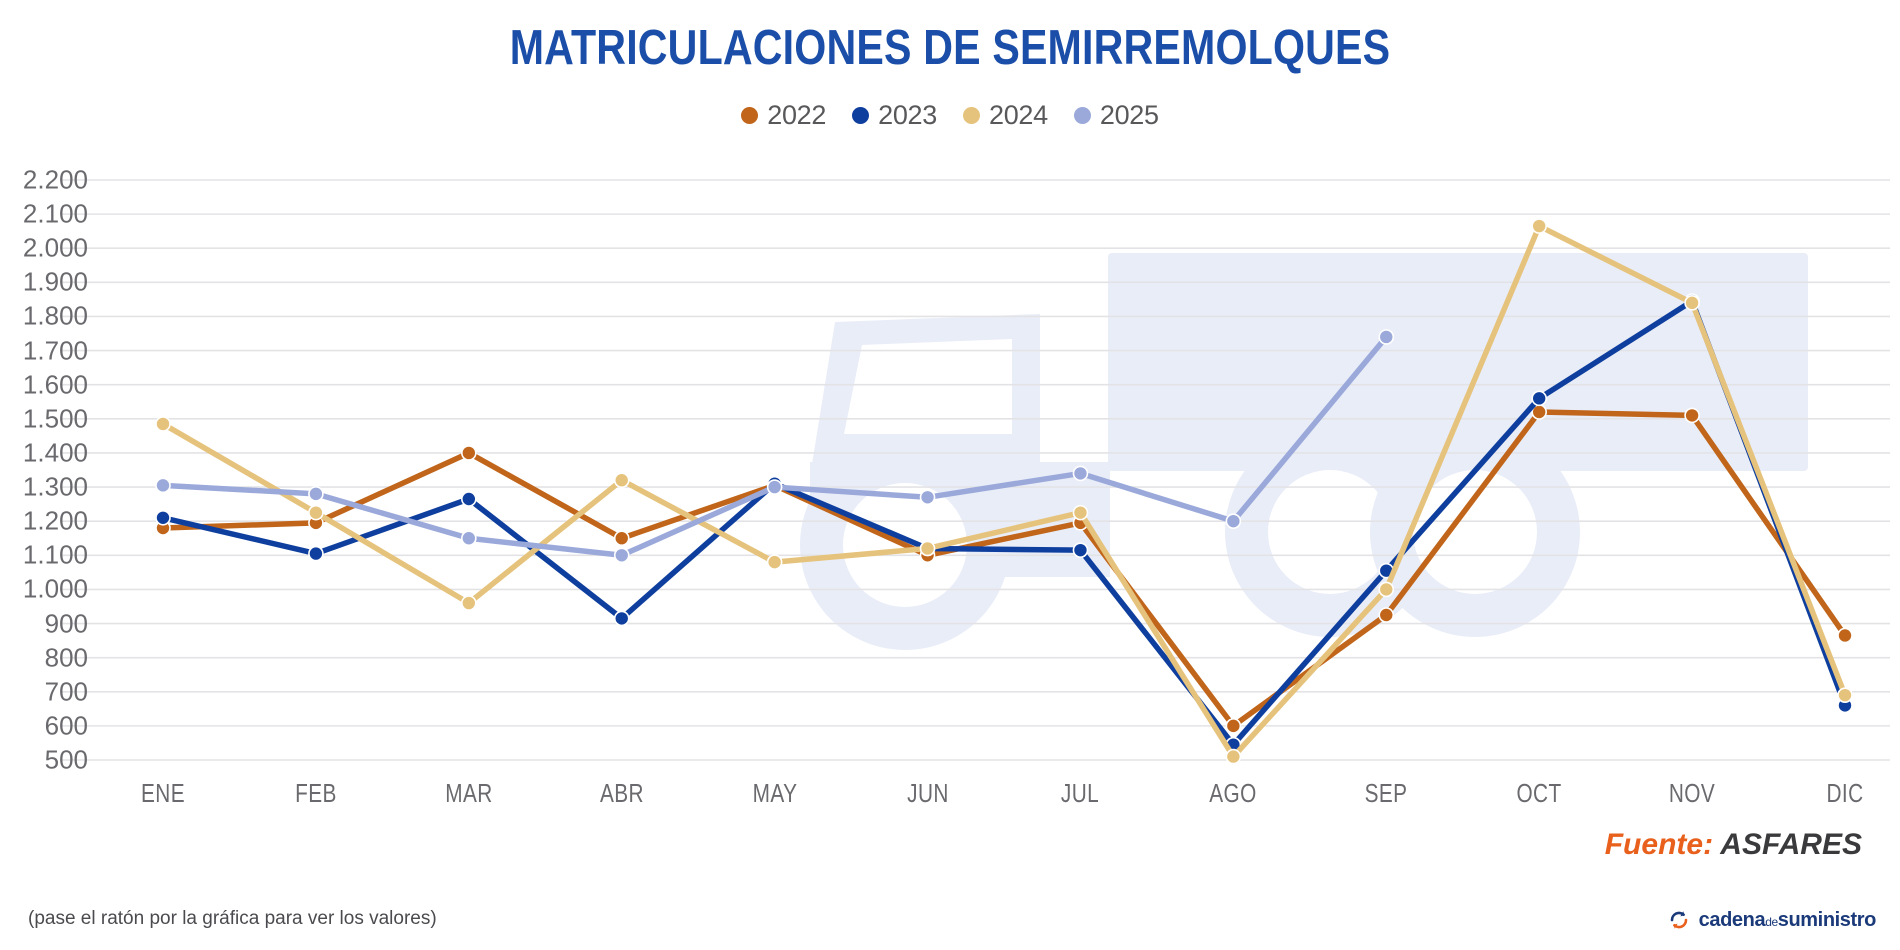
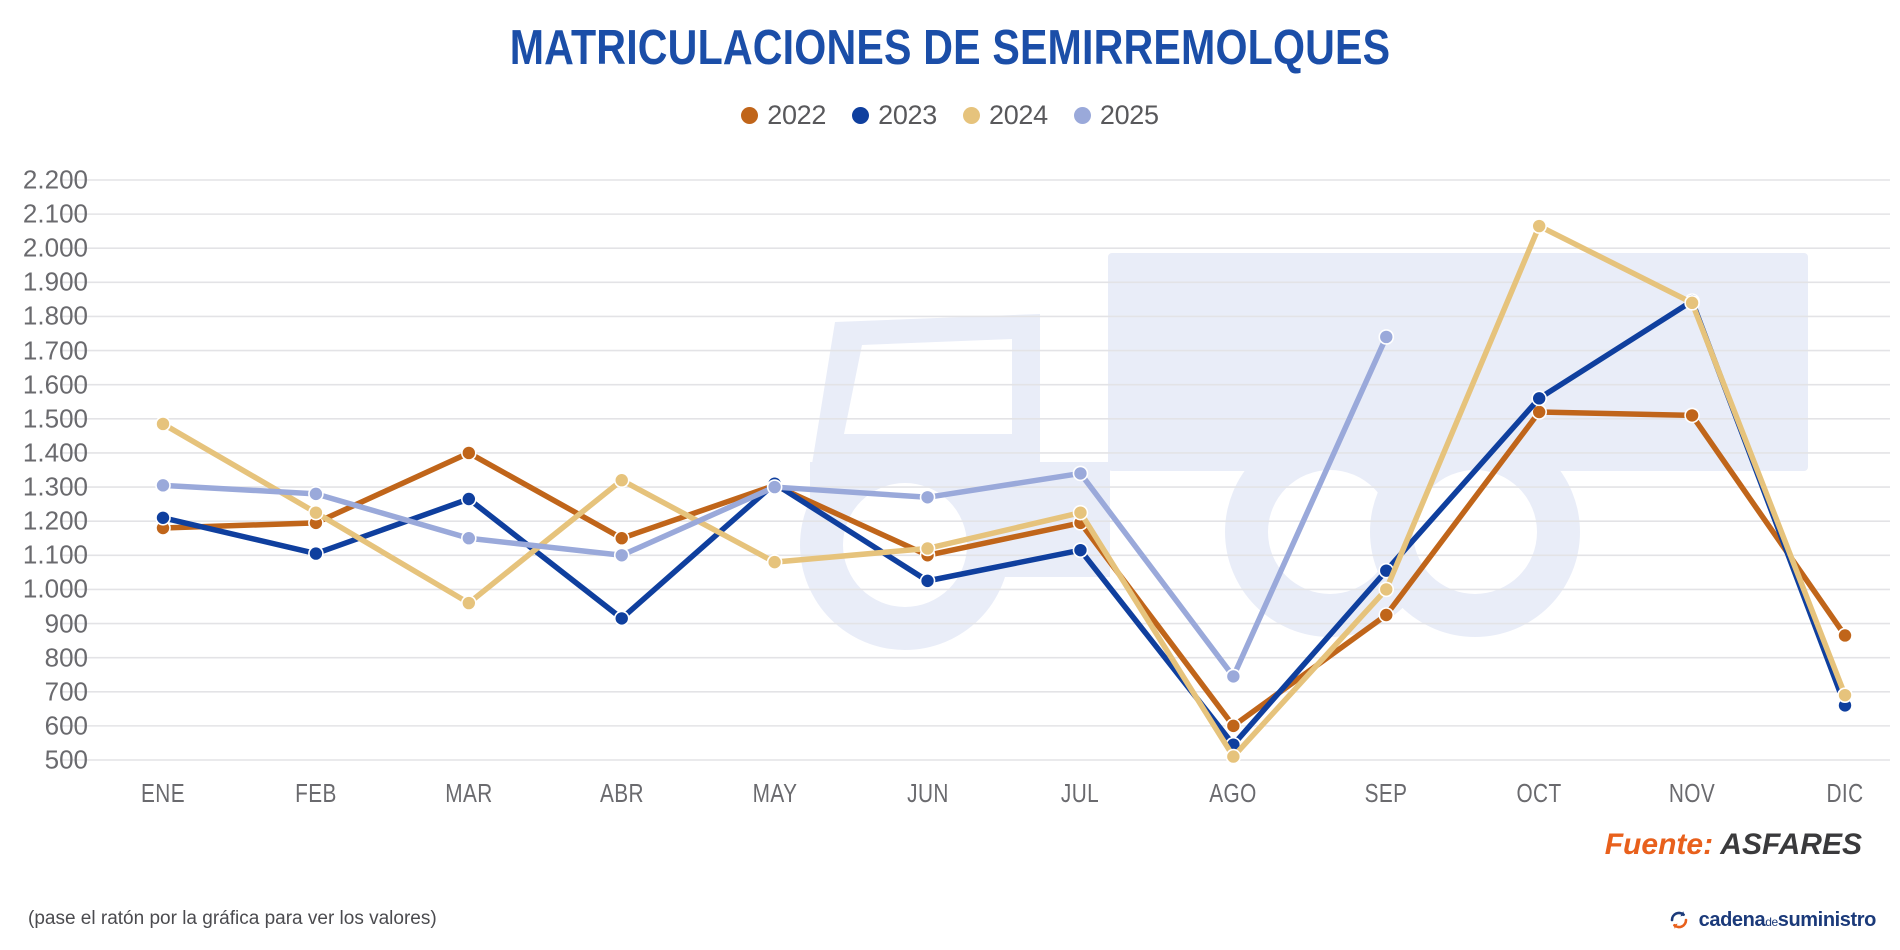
2023/JUN: 1120 -> 1020
2025/AGO: 1200 -> 740
